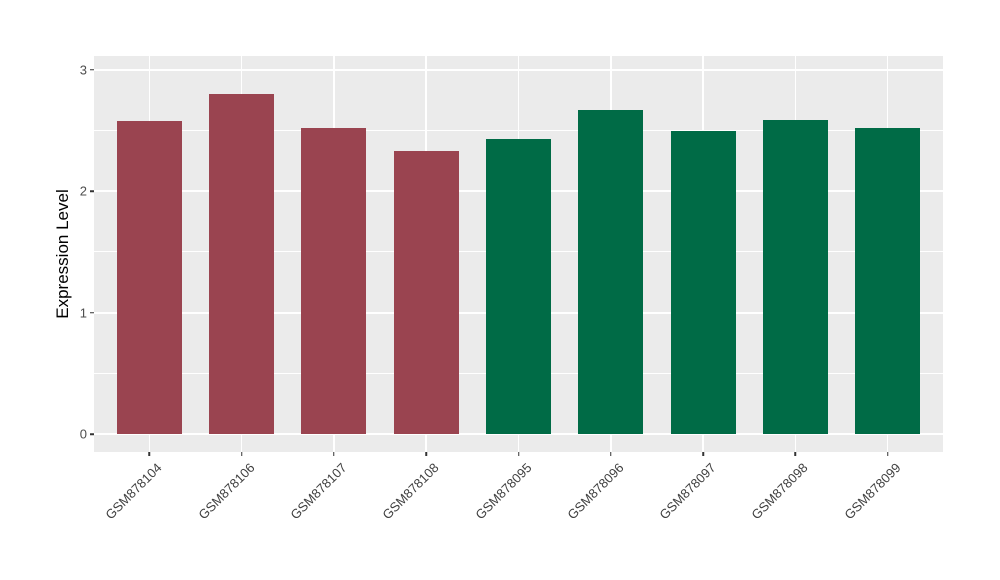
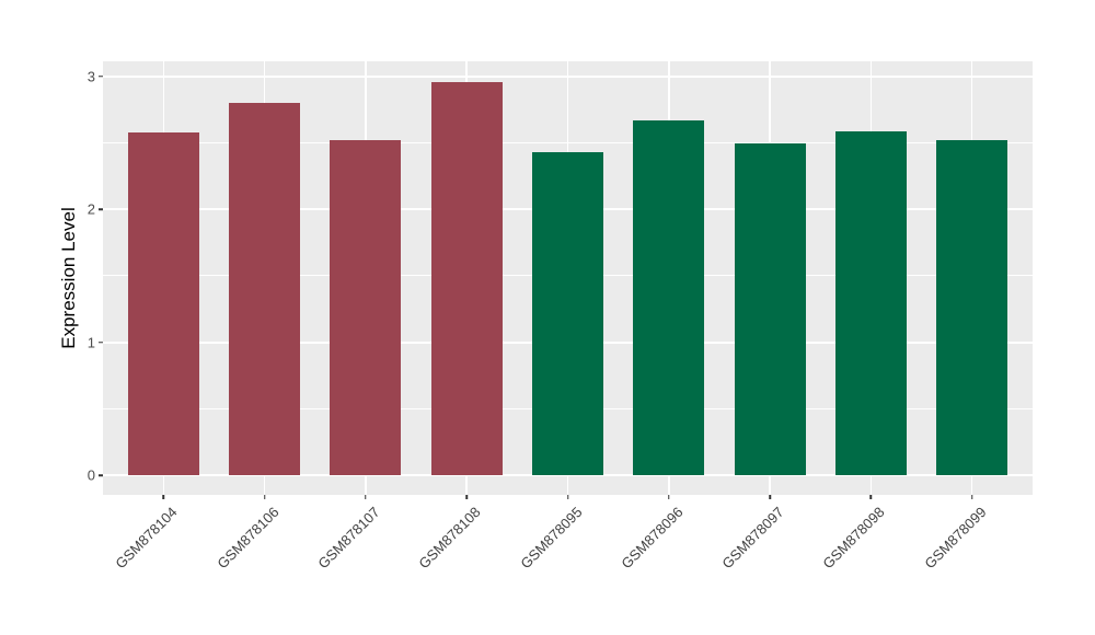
GSM878108: 2.33 -> 2.96
